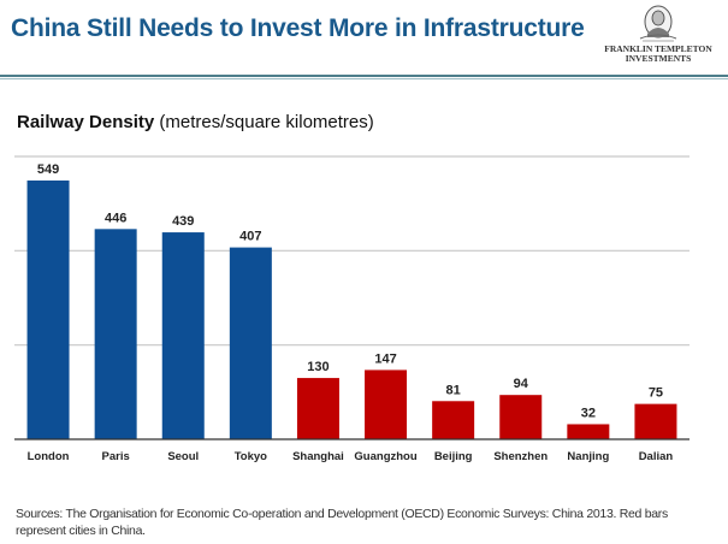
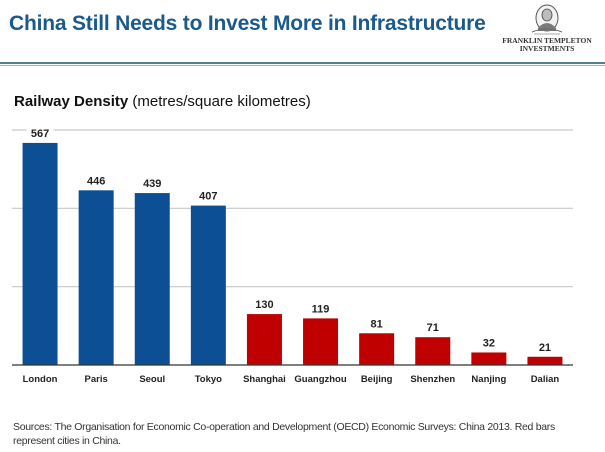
London: 549 -> 567
Guangzhou: 147 -> 119
Shenzhen: 94 -> 71
Dalian: 75 -> 21
